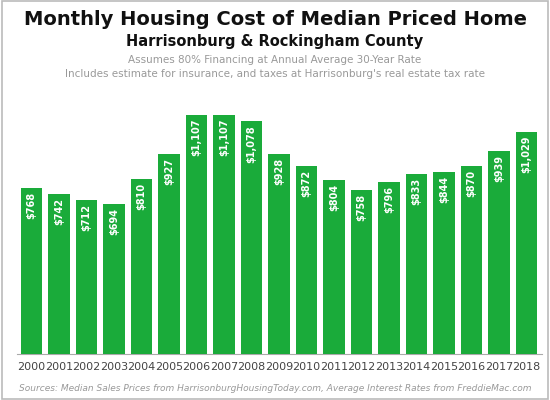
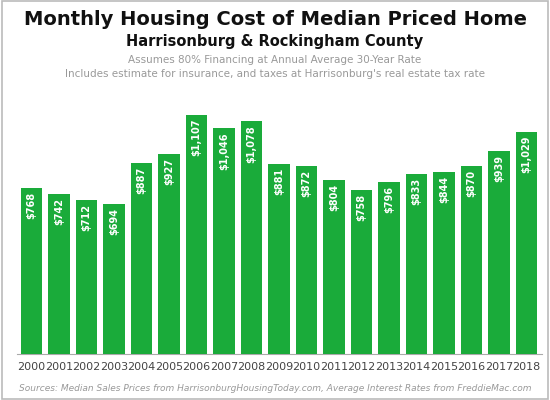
2004: $810 -> $887
2007: $1,107 -> $1,046
2009: $928 -> $881
